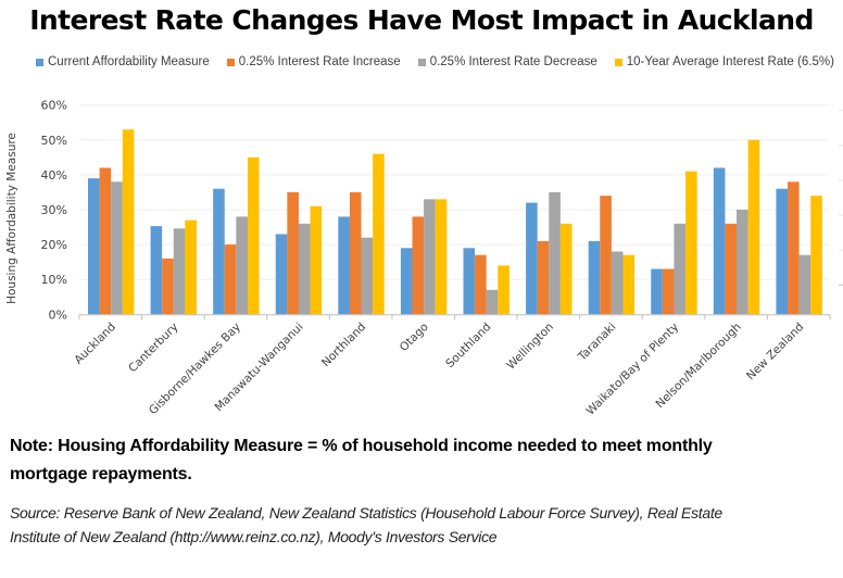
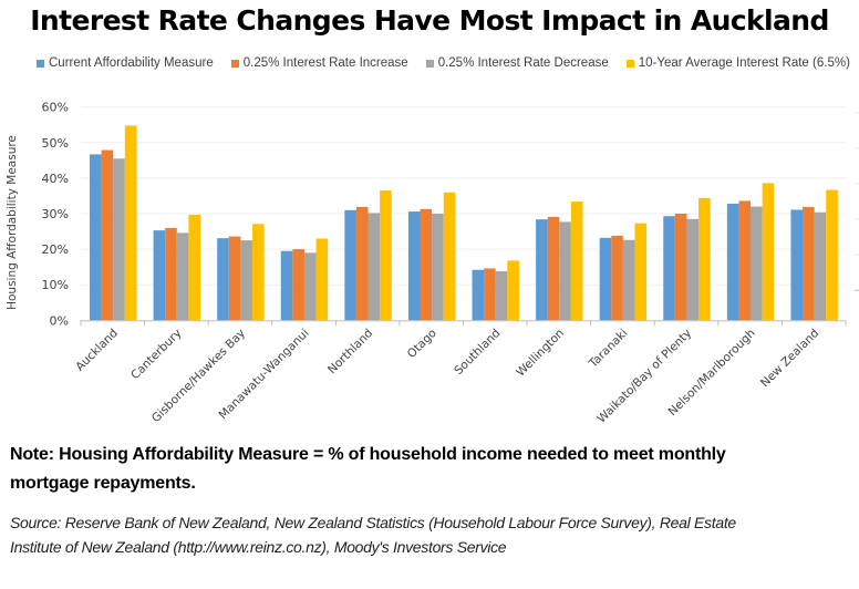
Current Affordability Measure/Auckland: 39% -> 47%
0.25% Interest Rate Increase/Auckland: 42% -> 48%
0.25% Interest Rate Decrease/Auckland: 38% -> 46%
10-Year Average Interest Rate (6.5%)/Auckland: 53% -> 55%
0.25% Interest Rate Increase/Canterbury: 16% -> 26%
10-Year Average Interest Rate (6.5%)/Canterbury: 27% -> 30%
Current Affordability Measure/Gisborne/Hawkes Bay: 36% -> 23%
0.25% Interest Rate Increase/Gisborne/Hawkes Bay: 20% -> 24%
0.25% Interest Rate Decrease/Gisborne/Hawkes Bay: 28% -> 22%
10-Year Average Interest Rate (6.5%)/Gisborne/Hawkes Bay: 45% -> 27%
Current Affordability Measure/Manawatu-Wanganui: 23% -> 20%
0.25% Interest Rate Increase/Manawatu-Wanganui: 35% -> 20%
0.25% Interest Rate Decrease/Manawatu-Wanganui: 26% -> 19%
10-Year Average Interest Rate (6.5%)/Manawatu-Wanganui: 31% -> 23%
Current Affordability Measure/Northland: 28% -> 31%
0.25% Interest Rate Increase/Northland: 35% -> 32%
0.25% Interest Rate Decrease/Northland: 22% -> 30%
10-Year Average Interest Rate (6.5%)/Northland: 46% -> 36%
Current Affordability Measure/Otago: 19% -> 31%
0.25% Interest Rate Increase/Otago: 28% -> 31%
0.25% Interest Rate Decrease/Otago: 33% -> 30%
10-Year Average Interest Rate (6.5%)/Otago: 33% -> 36%
Current Affordability Measure/Southland: 19% -> 14%
0.25% Interest Rate Increase/Southland: 17% -> 15%
0.25% Interest Rate Decrease/Southland: 7% -> 14%
10-Year Average Interest Rate (6.5%)/Southland: 14% -> 17%
Current Affordability Measure/Wellington: 32% -> 28%
0.25% Interest Rate Increase/Wellington: 21% -> 29%
0.25% Interest Rate Decrease/Wellington: 35% -> 28%
10-Year Average Interest Rate (6.5%)/Wellington: 26% -> 33%
Current Affordability Measure/Taranaki: 21% -> 23%
0.25% Interest Rate Increase/Taranaki: 34% -> 24%
0.25% Interest Rate Decrease/Taranaki: 18% -> 23%
10-Year Average Interest Rate (6.5%)/Taranaki: 17% -> 27%
Current Affordability Measure/Waikato/Bay of Plenty: 13% -> 29%
0.25% Interest Rate Increase/Waikato/Bay of Plenty: 13% -> 30%
0.25% Interest Rate Decrease/Waikato/Bay of Plenty: 26% -> 28%
10-Year Average Interest Rate (6.5%)/Waikato/Bay of Plenty: 41% -> 34%
Current Affordability Measure/Nelson/Marlborough: 42% -> 33%
0.25% Interest Rate Increase/Nelson/Marlborough: 26% -> 34%
0.25% Interest Rate Decrease/Nelson/Marlborough: 30% -> 32%
10-Year Average Interest Rate (6.5%)/Nelson/Marlborough: 50% -> 39%
Current Affordability Measure/New Zealand: 36% -> 31%
0.25% Interest Rate Increase/New Zealand: 38% -> 32%
0.25% Interest Rate Decrease/New Zealand: 17% -> 30%
10-Year Average Interest Rate (6.5%)/New Zealand: 34% -> 37%
